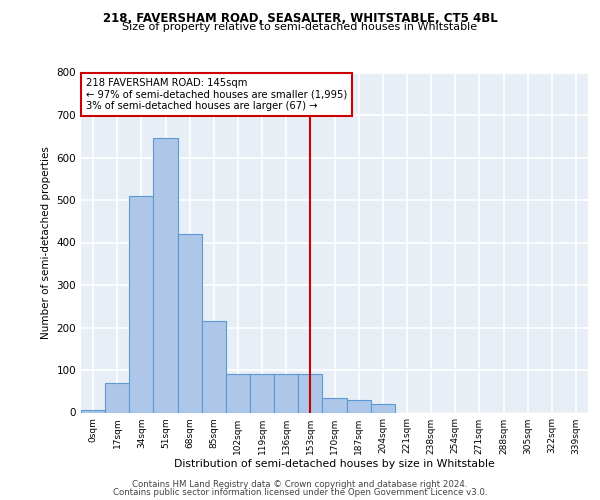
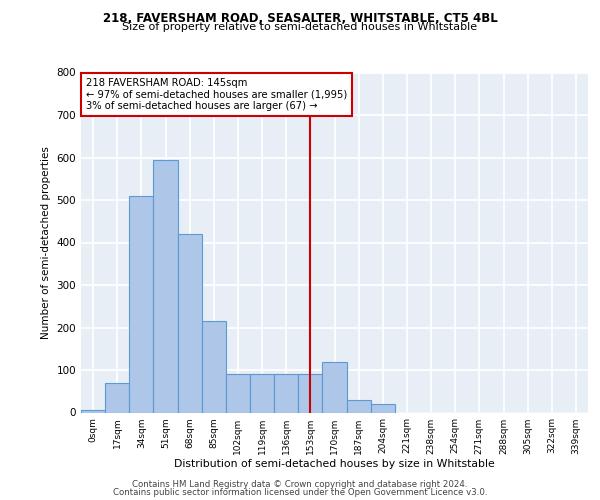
51sqm: 645 -> 595
170sqm: 35 -> 120
